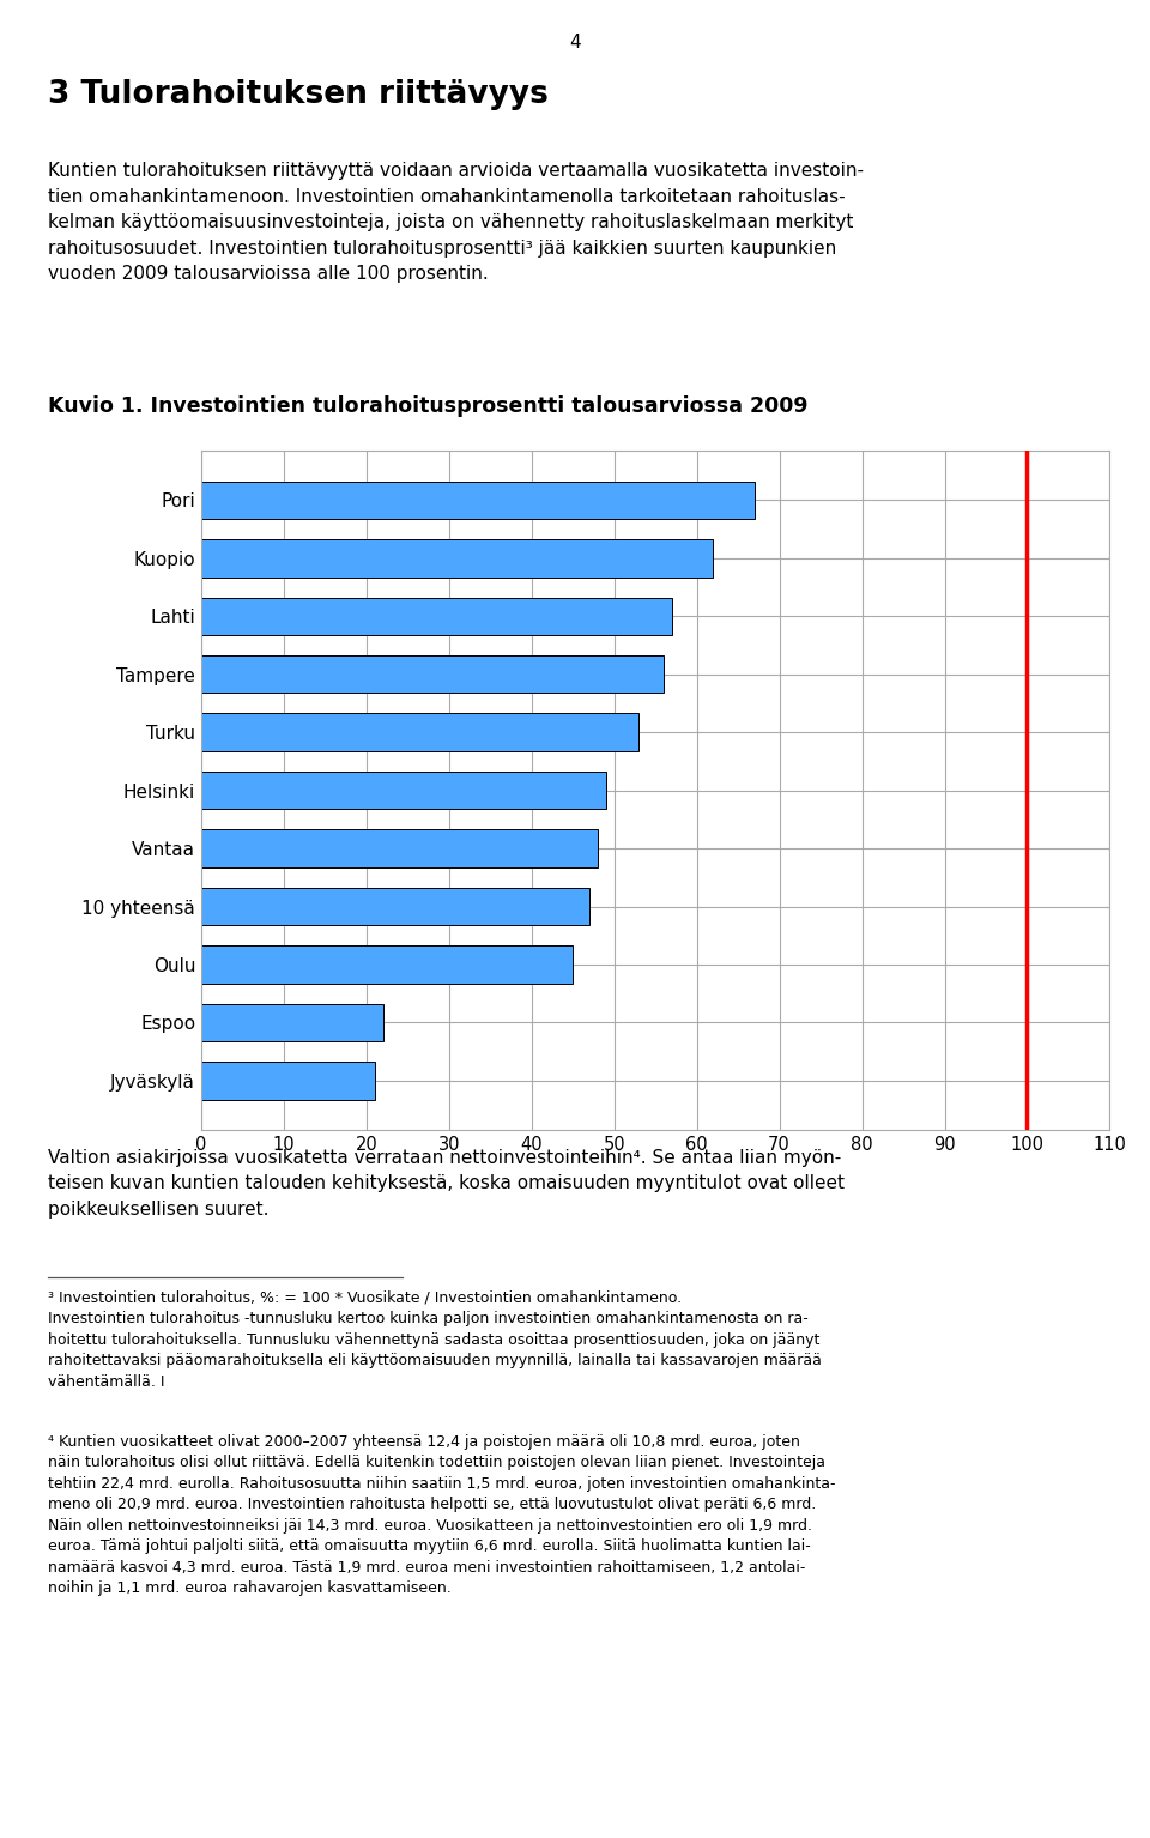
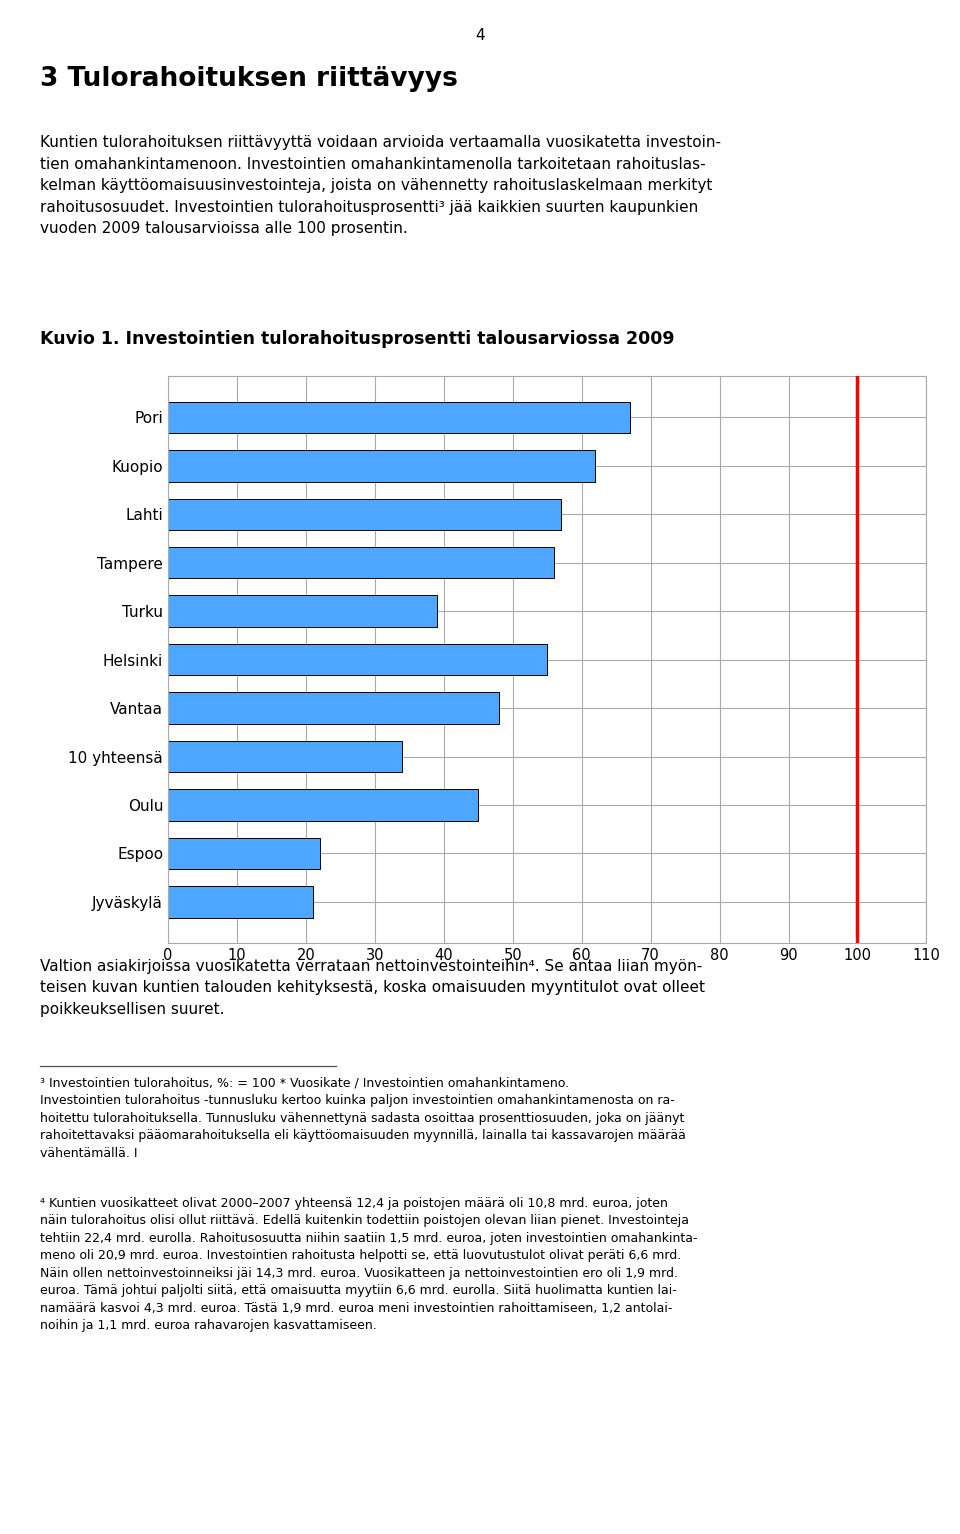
Turku: 53 -> 39
Helsinki: 49 -> 55
10 yhteensä: 47 -> 34
